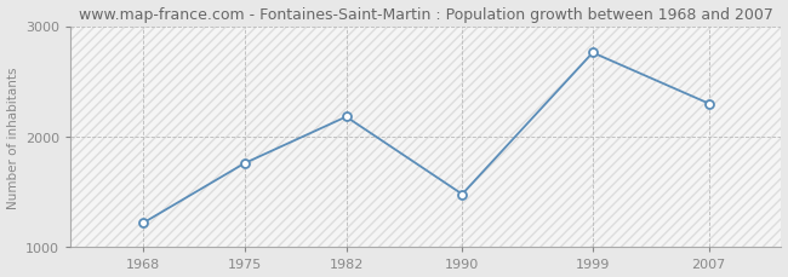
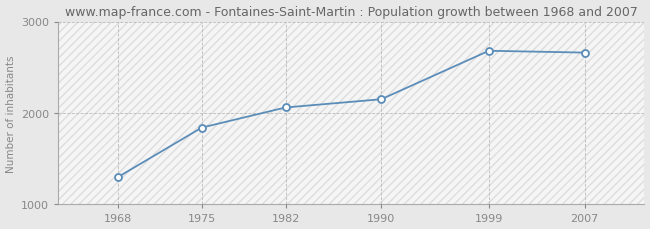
1968: 1220 -> 1300
1975: 1760 -> 1840
1982: 2180 -> 2060
1990: 1480 -> 2150
1999: 2760 -> 2680
2007: 2300 -> 2660
